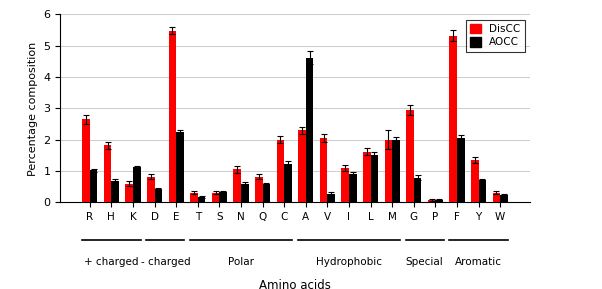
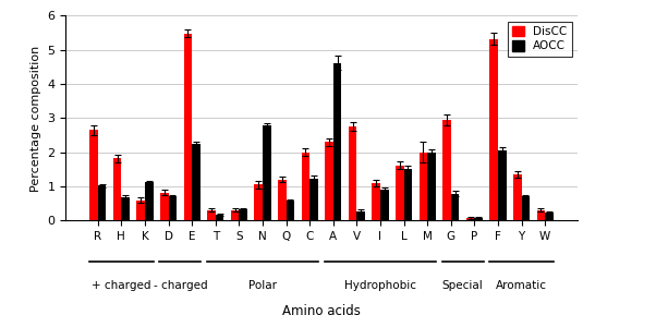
AOCC/D: 0.42 -> 0.70
AOCC/N: 0.60 -> 2.80
DisCC/Q: 0.82 -> 1.20
DisCC/V: 2.05 -> 2.75
